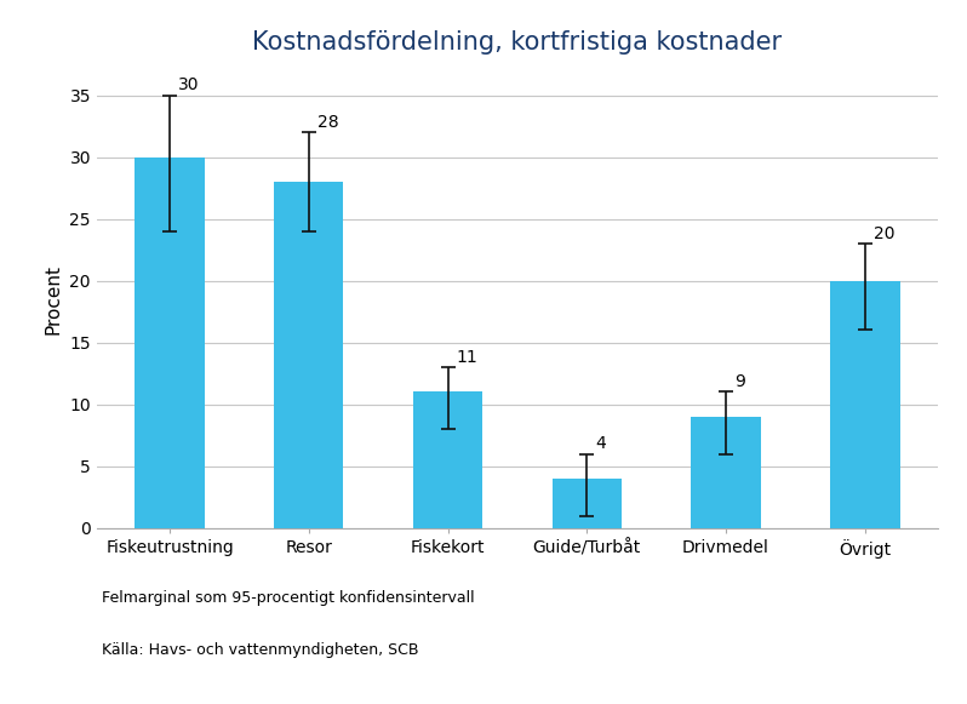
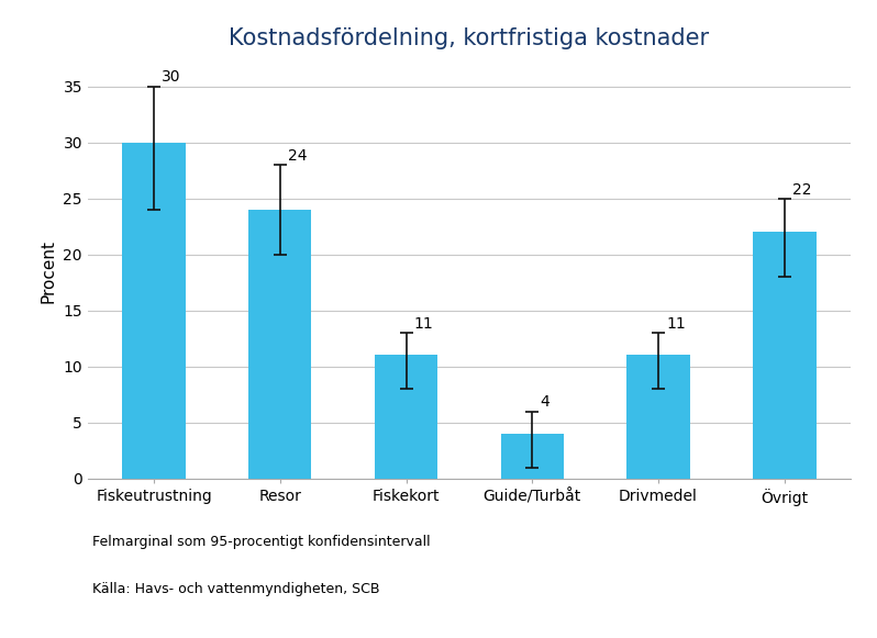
Resor: 28 -> 24
Drivmedel: 9 -> 11
Övrigt: 20 -> 22
